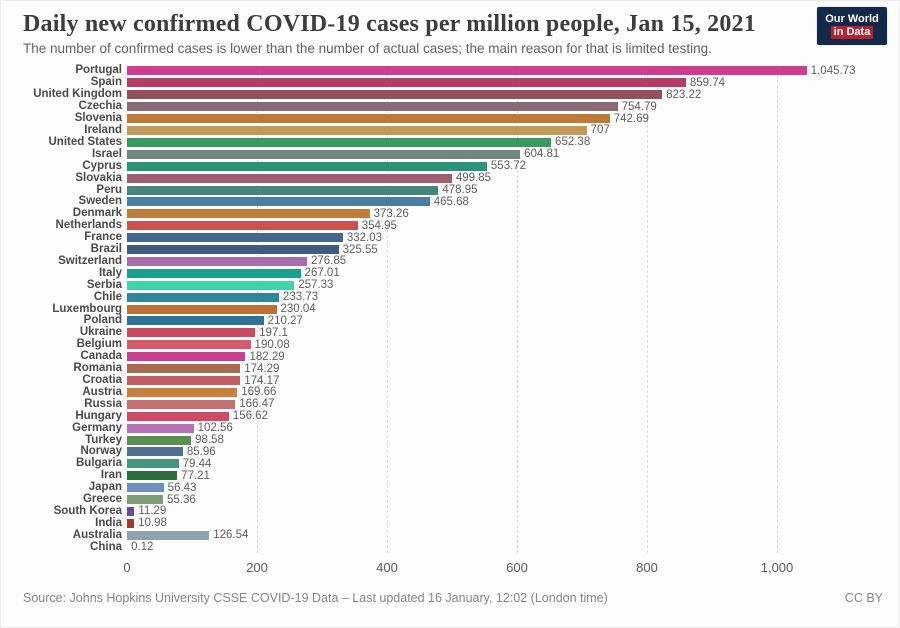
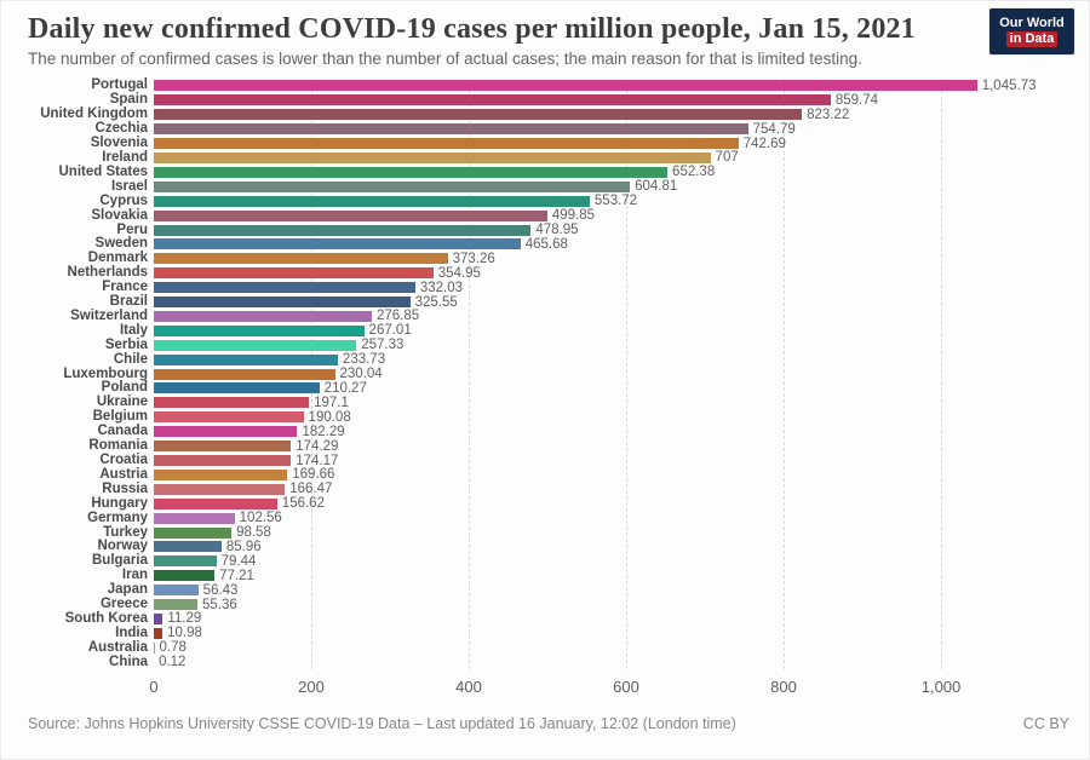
Australia: 126.54 -> 0.78
